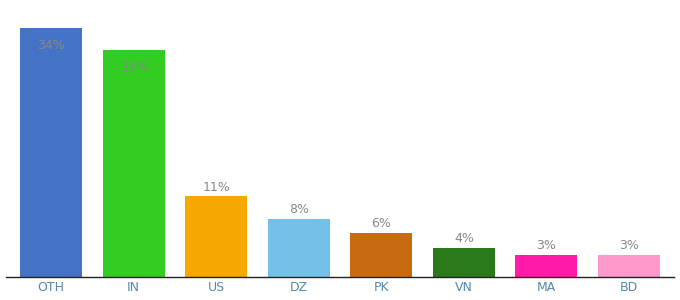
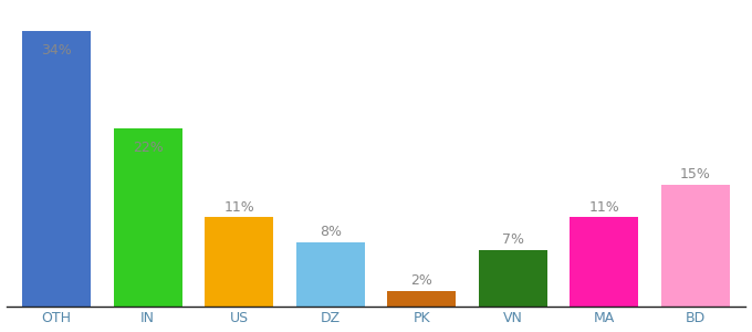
IN: 31% -> 22%
PK: 6% -> 2%
VN: 4% -> 7%
MA: 3% -> 11%
BD: 3% -> 15%
